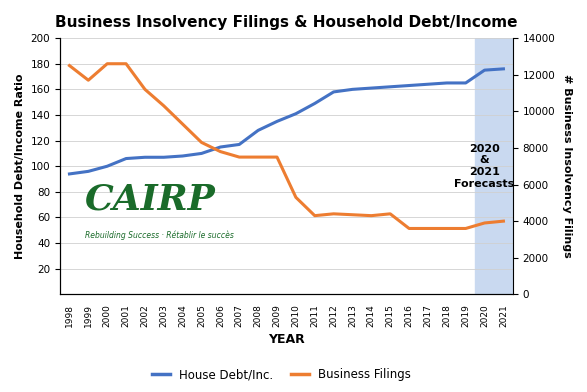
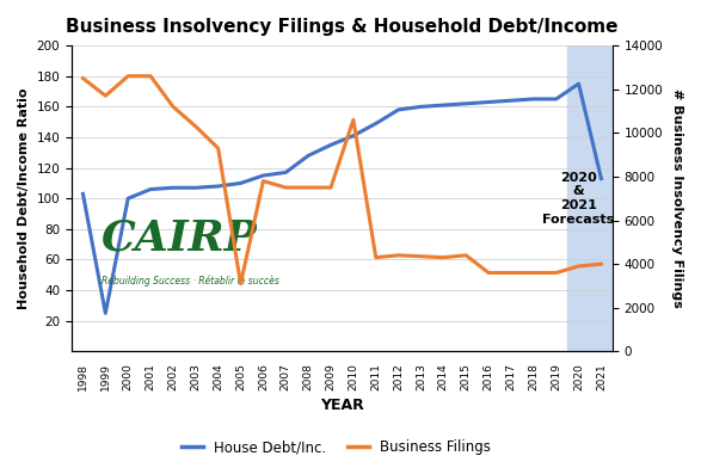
House Debt/Inc./1998: 94 -> 103
House Debt/Inc./1999: 96 -> 25
Business Filings/2005: 8300 -> 3100
Business Filings/2010: 5300 -> 10600
House Debt/Inc./2021: 176 -> 113
